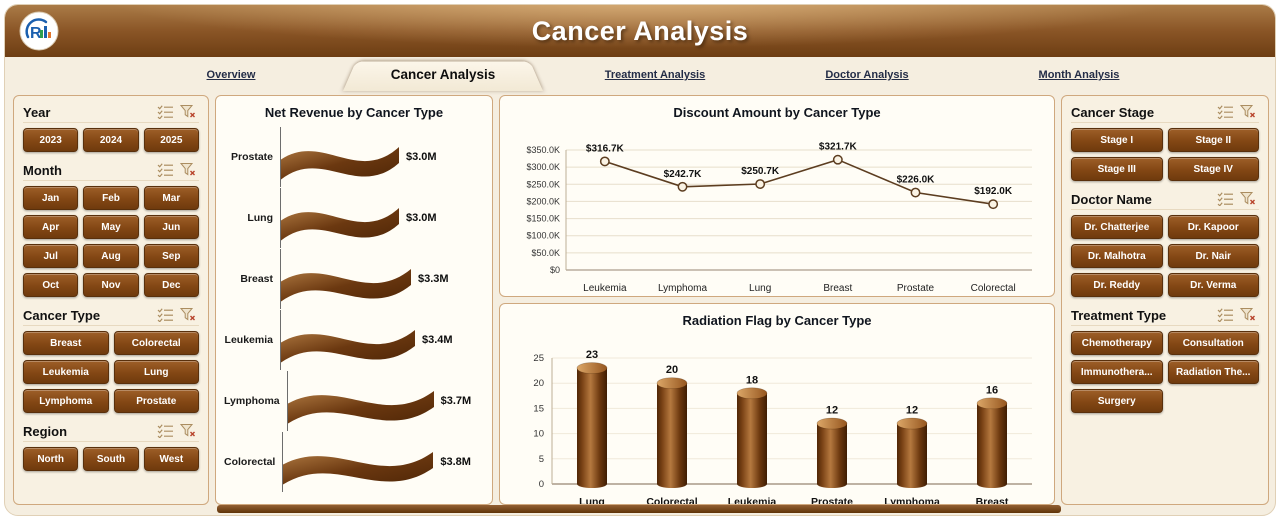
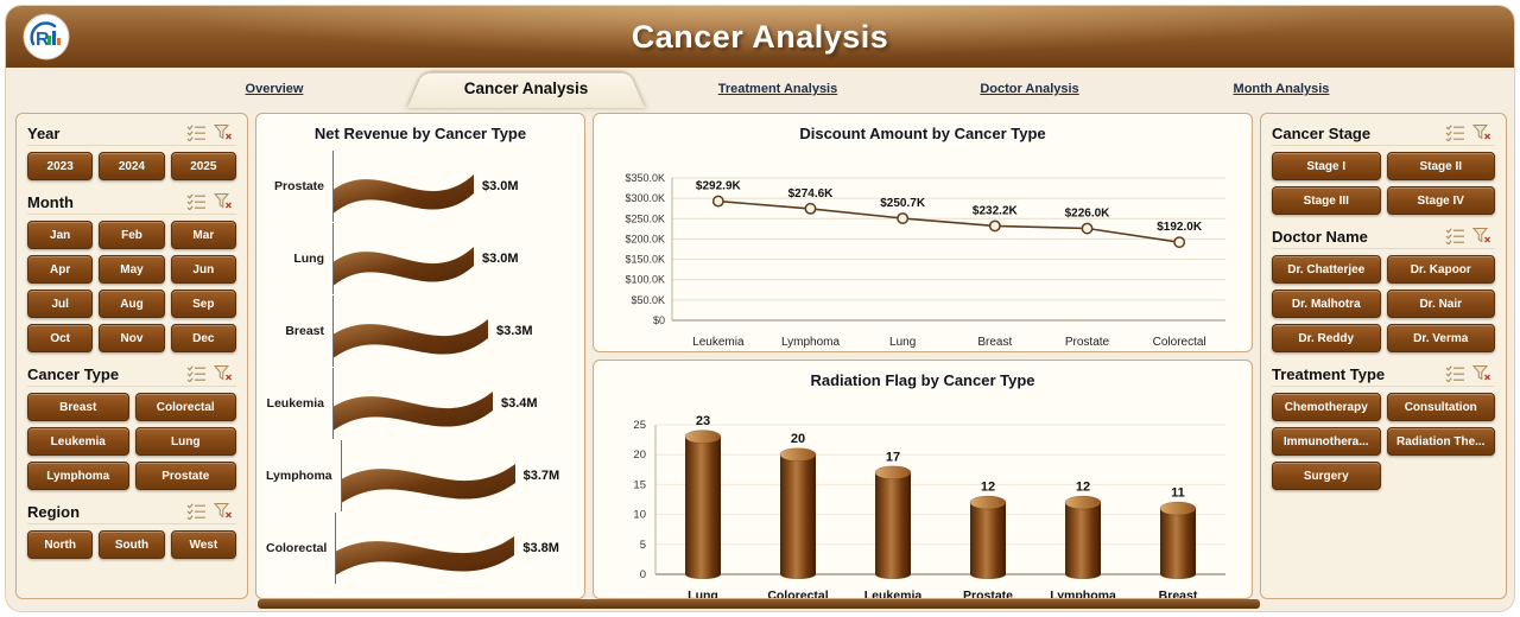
Discount Amount by Cancer Type/Leukemia: $316.7K -> $292.9K
Discount Amount by Cancer Type/Lymphoma: $242.7K -> $274.6K
Discount Amount by Cancer Type/Breast: $321.7K -> $232.2K
Radiation Flag by Cancer Type/Leukemia: 18 -> 17
Radiation Flag by Cancer Type/Breast: 16 -> 11
